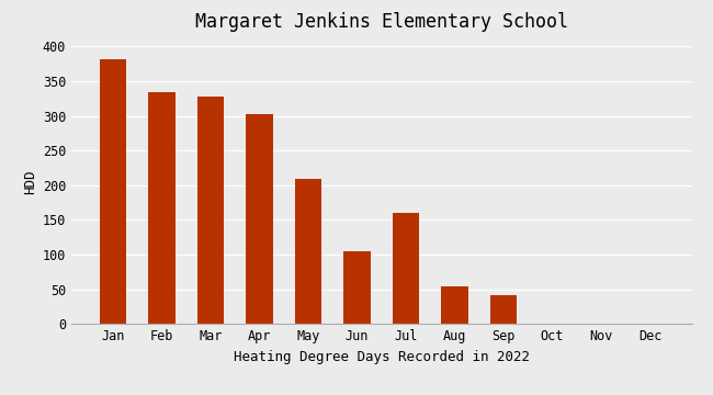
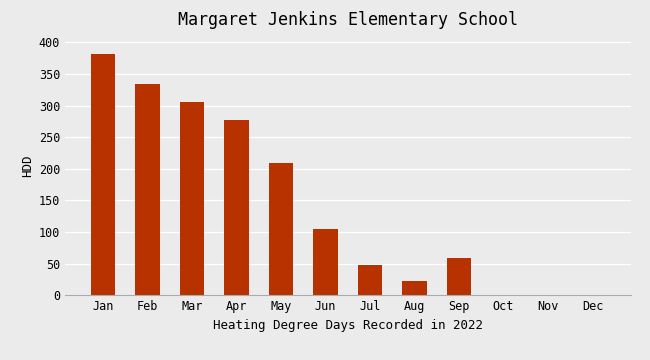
Mar: 328 -> 306
Apr: 302 -> 277
Jul: 160 -> 48
Aug: 54 -> 23
Sep: 42 -> 59
